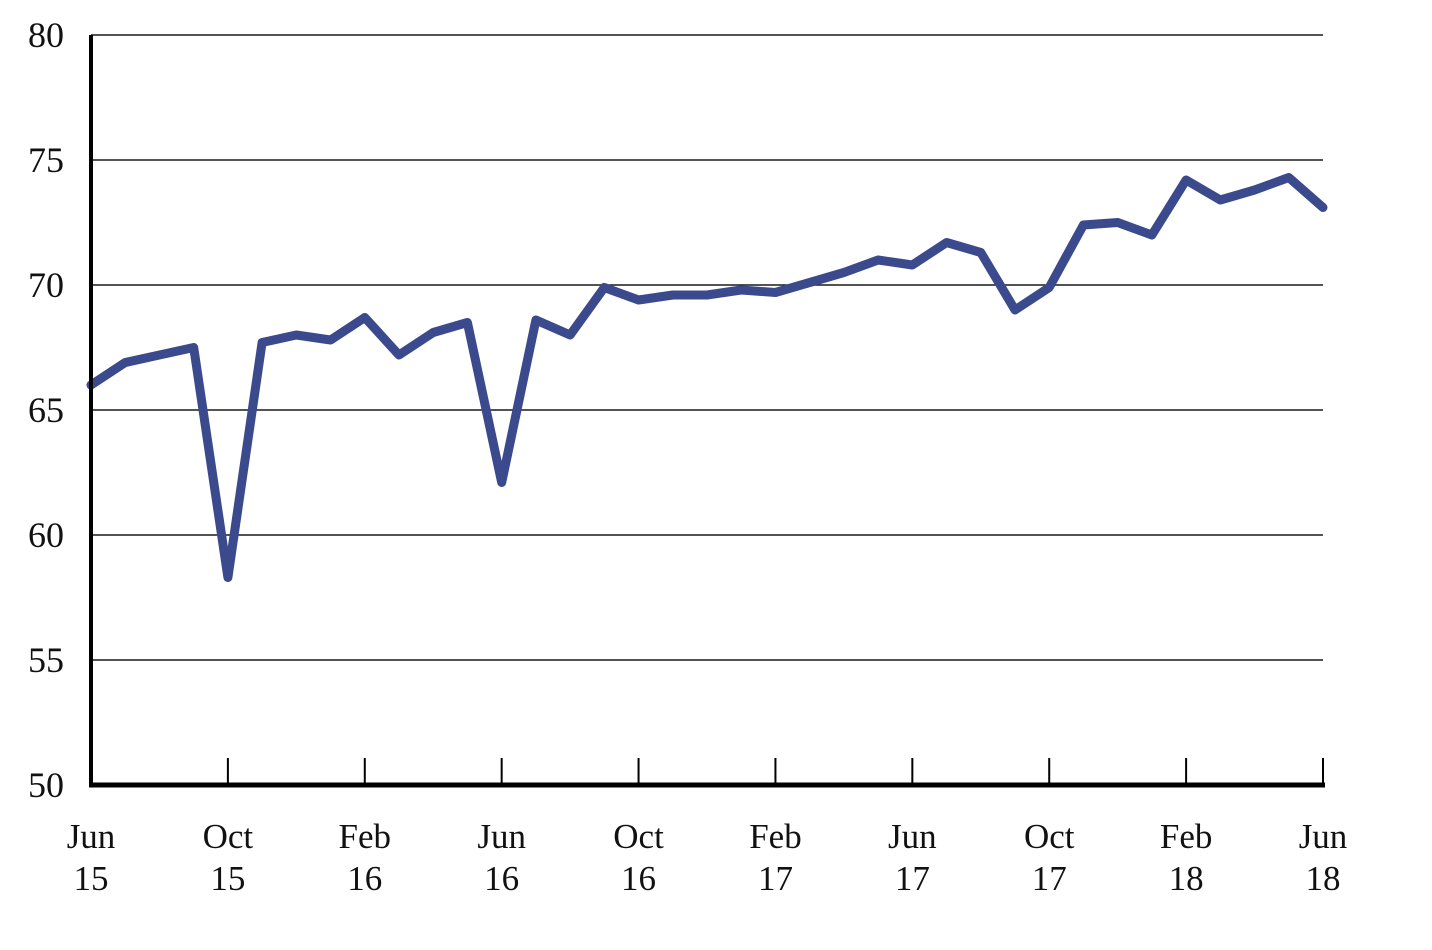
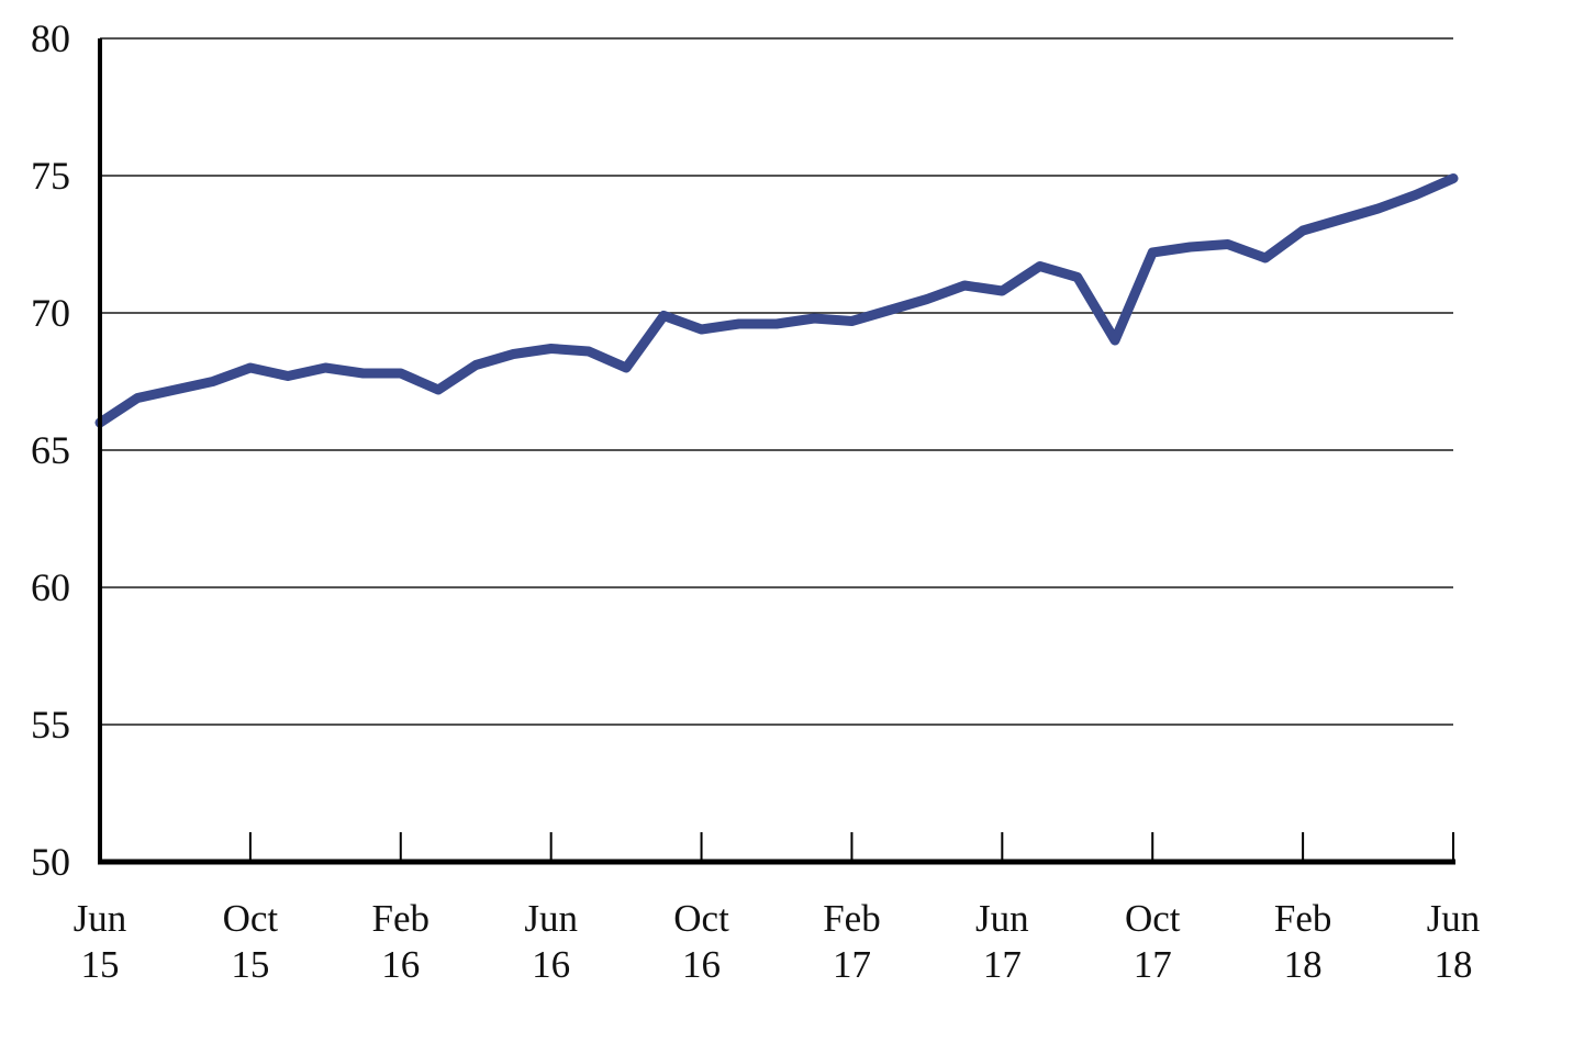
Oct 15: 58.3 -> 68.0
Feb 16: 68.7 -> 67.8
Jun 16: 62.1 -> 68.7
Oct 17: 69.9 -> 72.2
Feb 18: 74.2 -> 73.0
Jun 18: 73.1 -> 74.9
